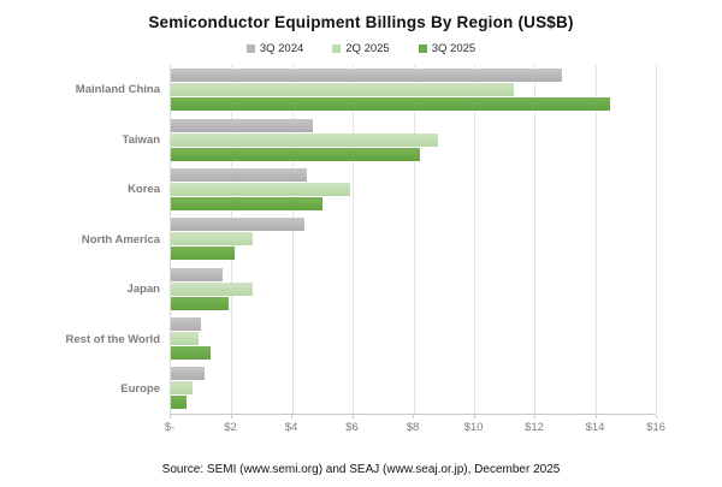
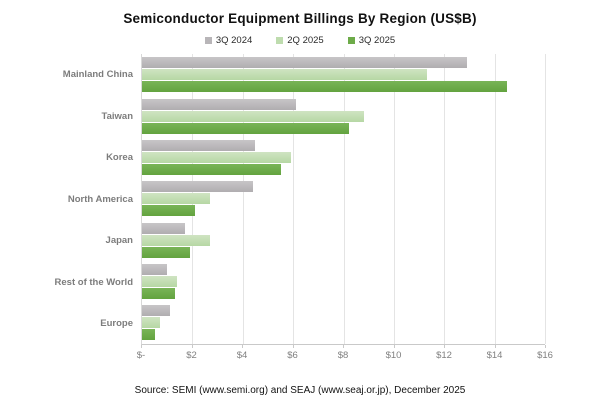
3Q 2024/Taiwan: $4.7 -> $6.1
3Q 2025/Korea: $5.0 -> $5.5
2Q 2025/Rest of the World: $0.9 -> $1.4
